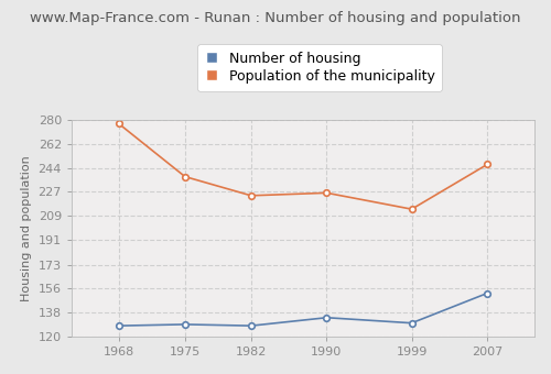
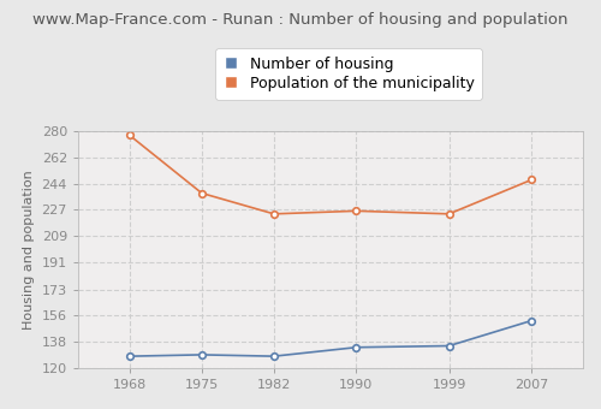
Number of housing/1999: 130 -> 135
Population of the municipality/1999: 214 -> 224
